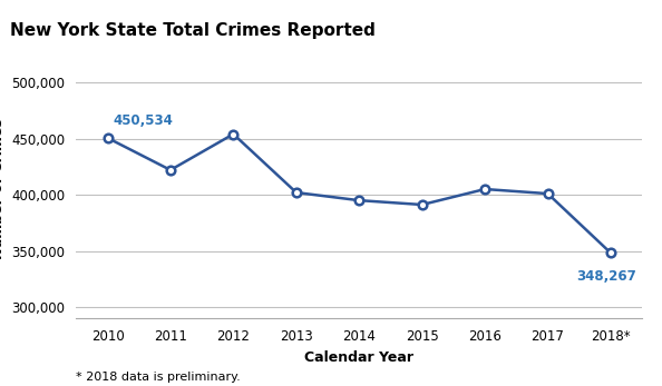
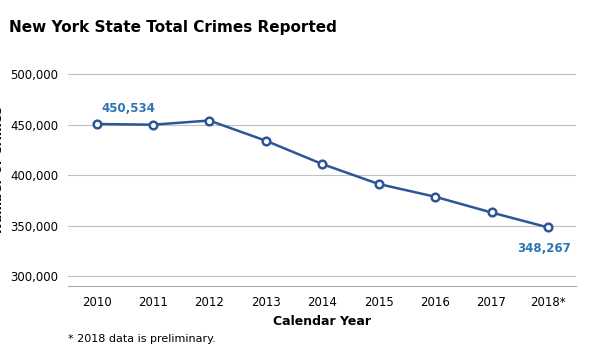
2011: 422,000 -> 450,000
2013: 402,000 -> 434,000
2014: 395,000 -> 411,000
2016: 405,000 -> 379,000
2017: 401,000 -> 363,000
